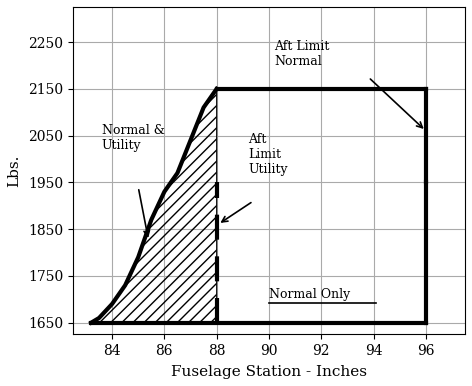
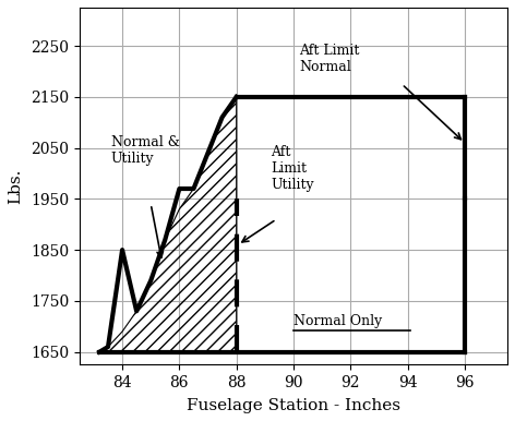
84: 1690 -> 1850
86: 1930 -> 1970
